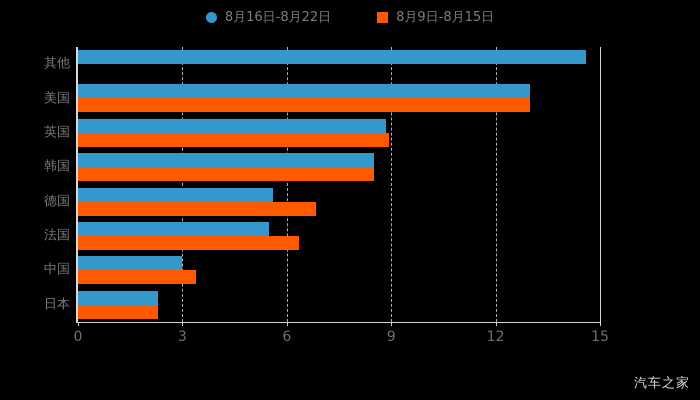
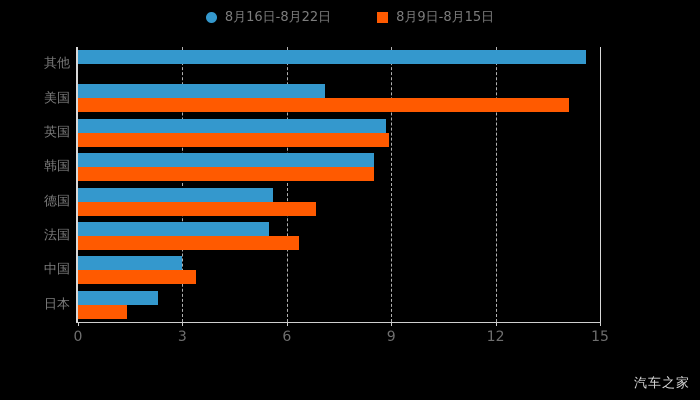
8月16日-8月22日/美国: 13.0 -> 7.1
8月9日-8月15日/美国: 13.0 -> 14.1
8月9日-8月15日/日本: 2.3 -> 1.4
